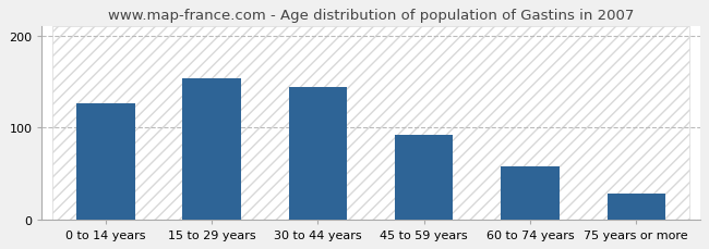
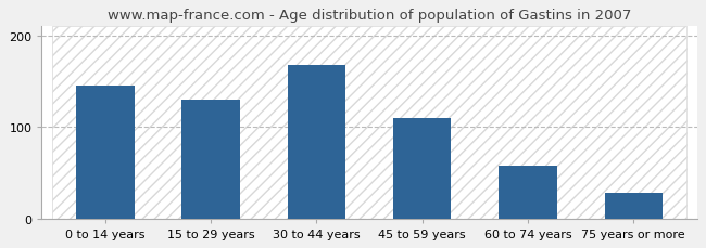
0 to 14 years: 126 -> 145
15 to 29 years: 154 -> 130
30 to 44 years: 144 -> 168
45 to 59 years: 92 -> 110
